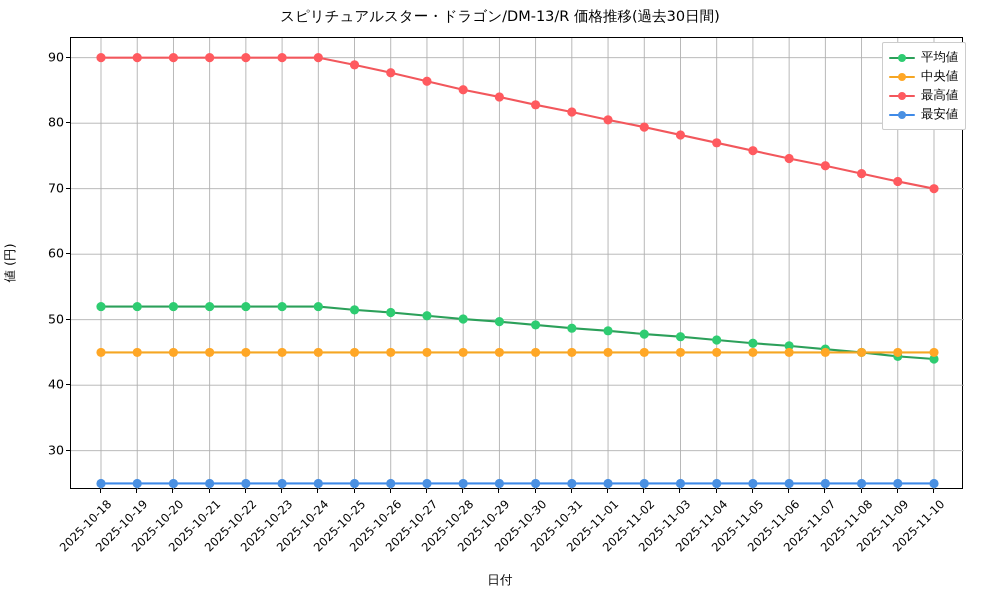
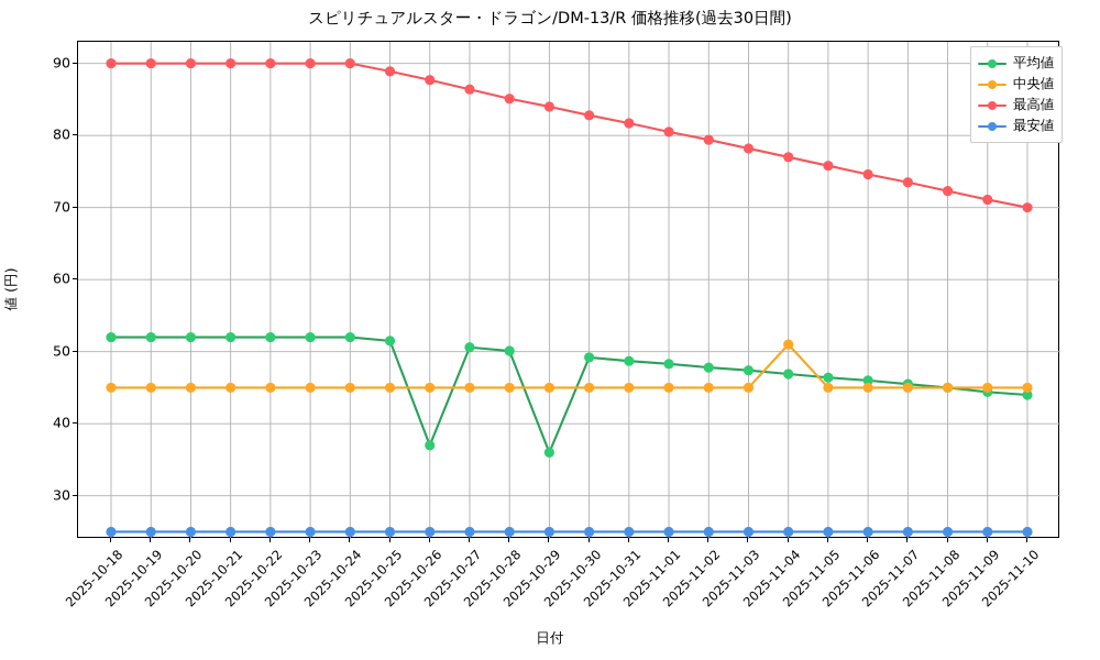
平均値/2025-10-26: 51 -> 37
平均値/2025-10-29: 50 -> 36
中央値/2025-11-04: 45 -> 51
